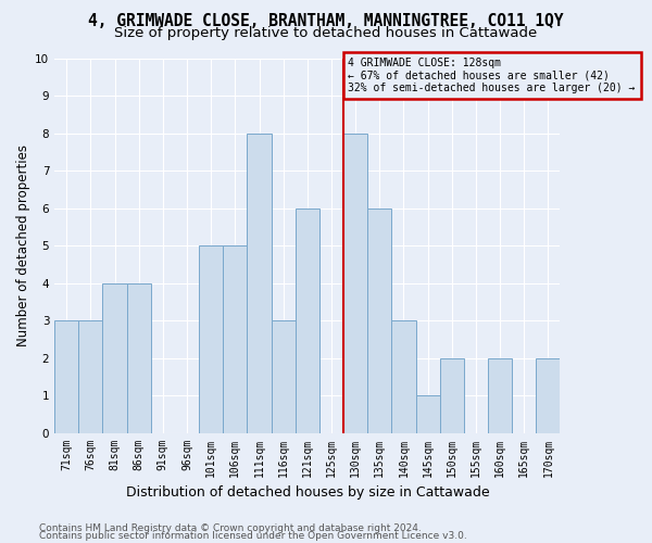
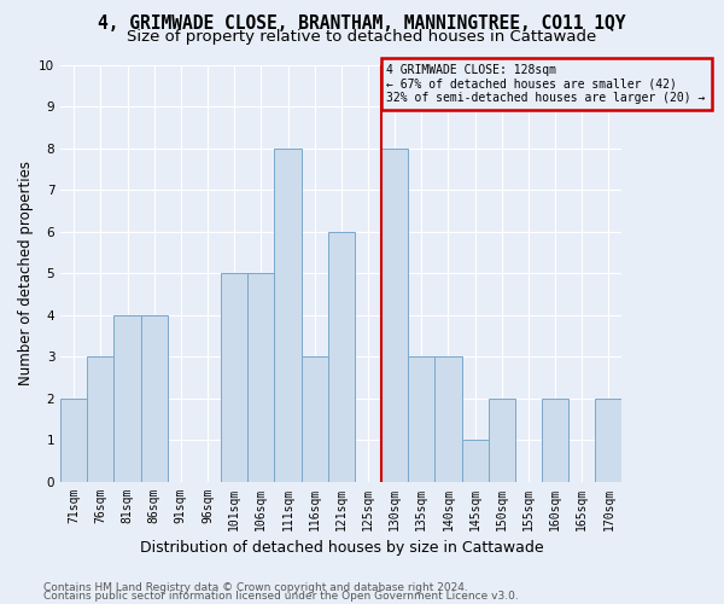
71sqm: 3 -> 2
135sqm: 6 -> 3
